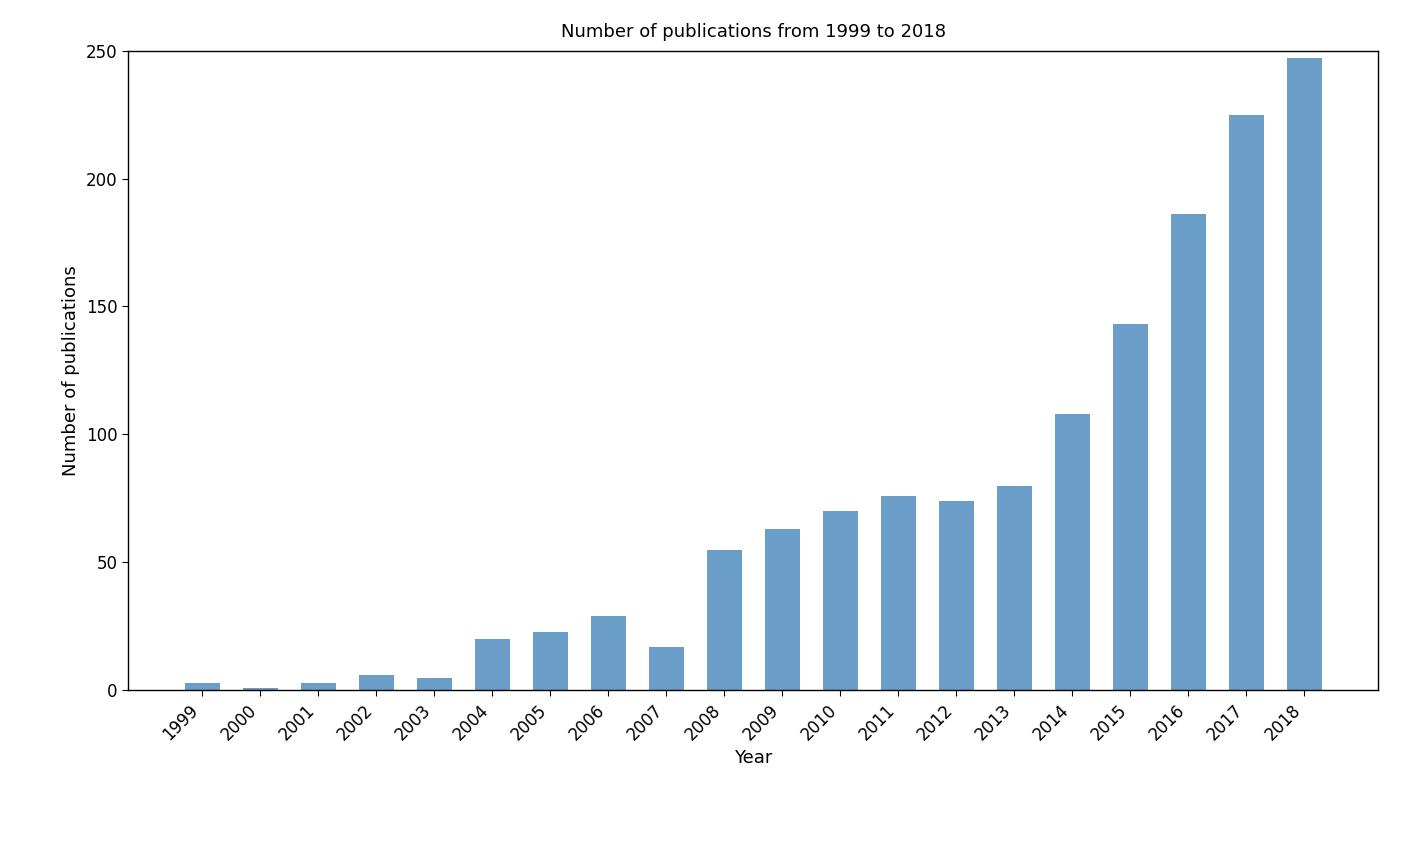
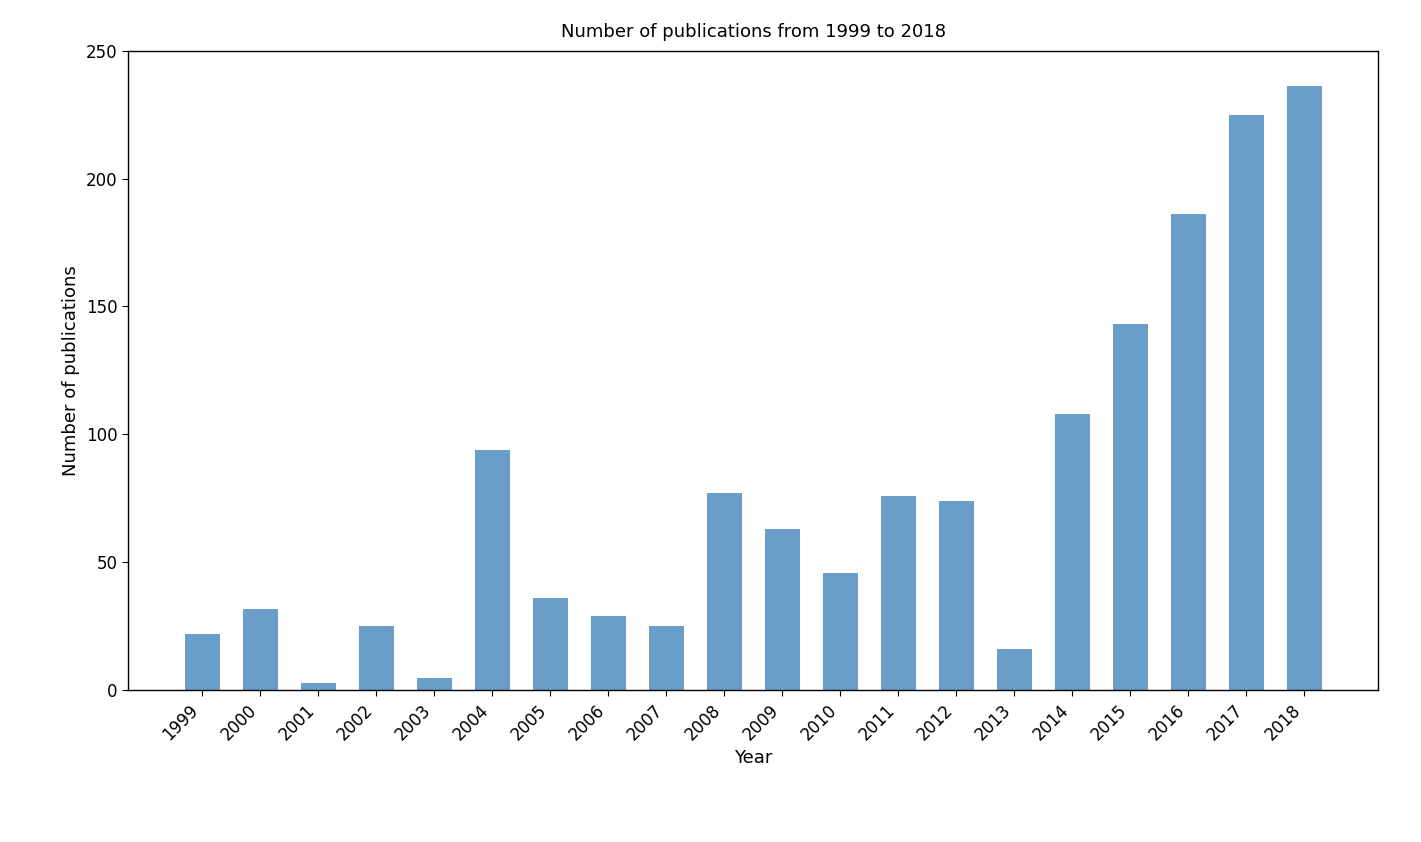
1999: 3 -> 22
2000: 1 -> 32
2002: 6 -> 25
2004: 20 -> 94
2005: 23 -> 36
2007: 17 -> 25
2008: 55 -> 77
2010: 70 -> 46
2013: 80 -> 16
2018: 247 -> 236
